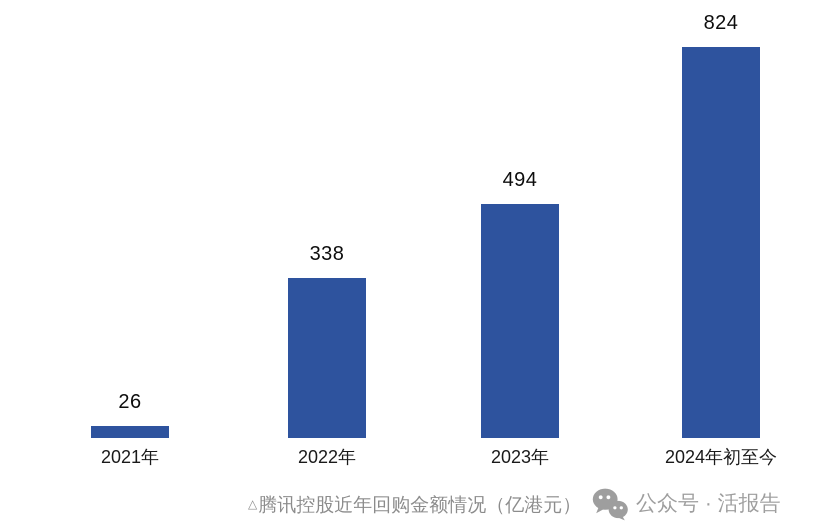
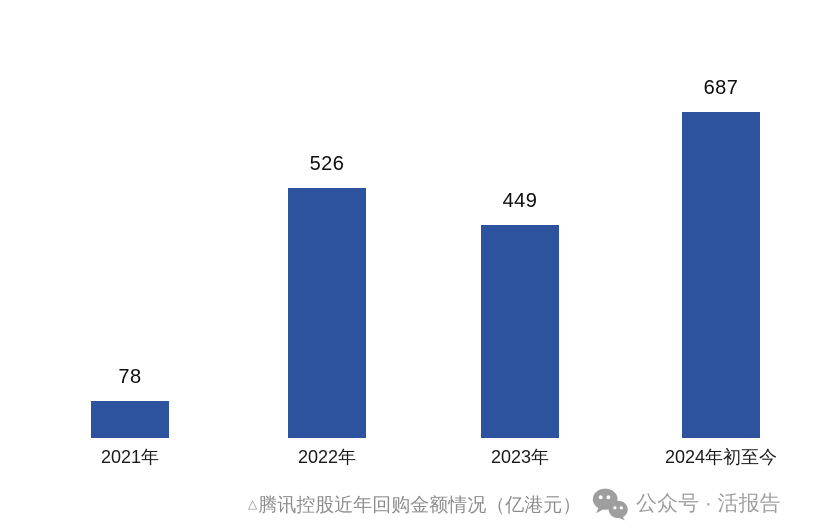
2021年: 26 -> 78
2022年: 338 -> 526
2023年: 494 -> 449
2024年初至今: 824 -> 687
